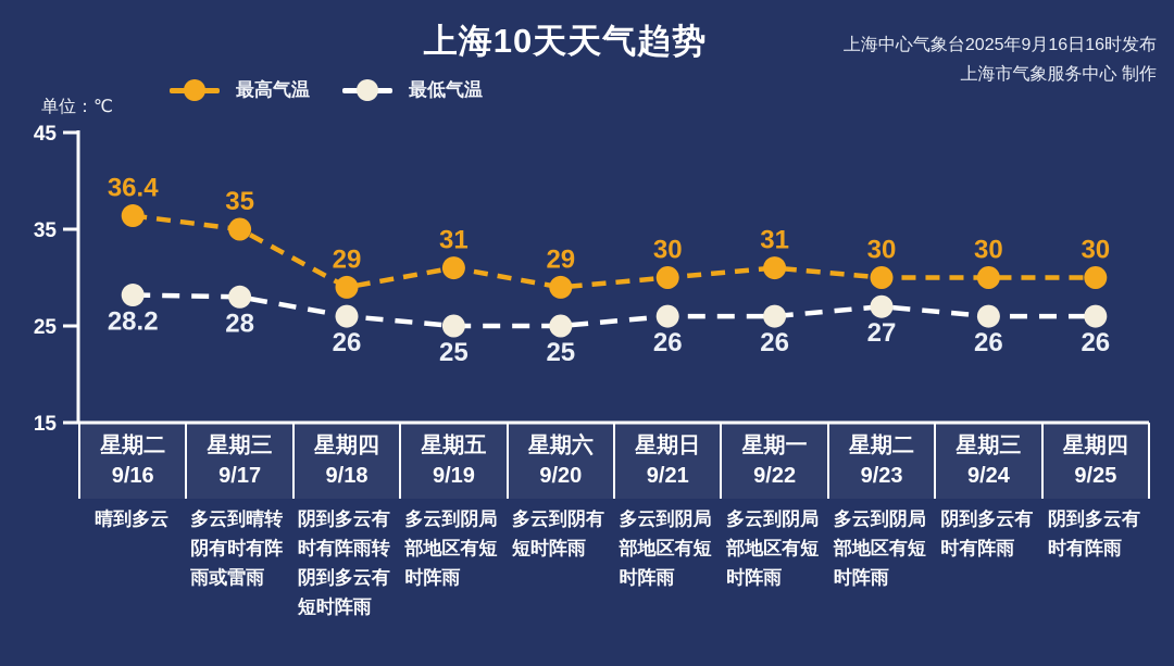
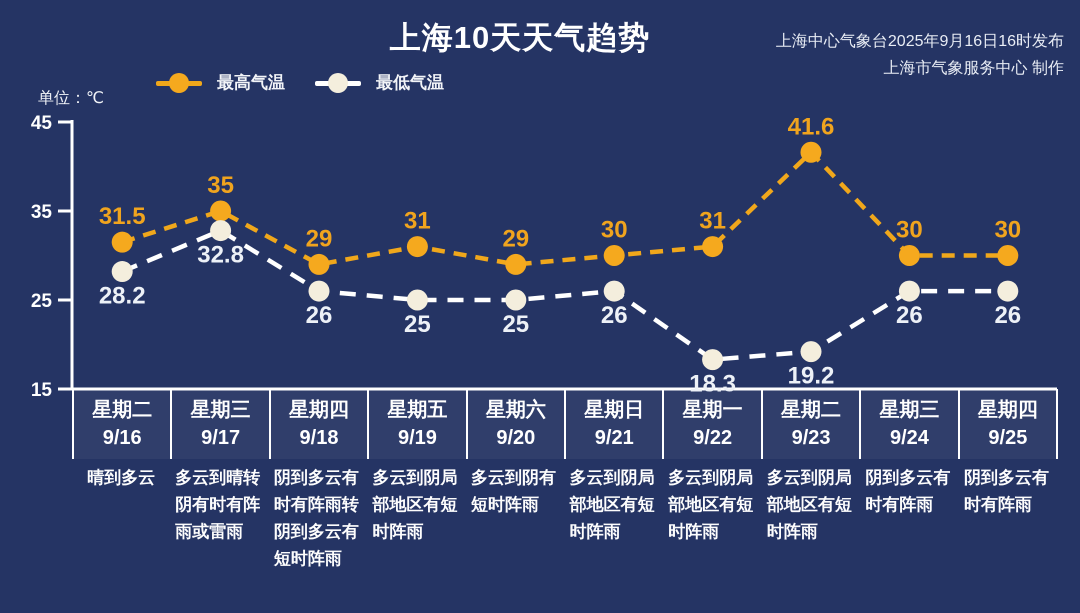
最高气温/9/16: 36.4 -> 31.5
最低气温/9/17: 28 -> 32.8
最低气温/9/22: 26 -> 18.3
最高气温/9/23: 30 -> 41.6
最低气温/9/23: 27 -> 19.2
